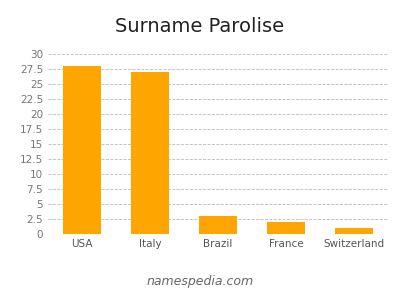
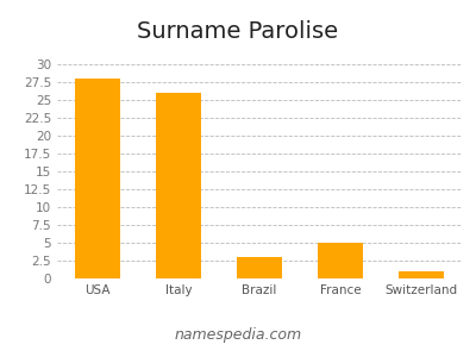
Italy: 27 -> 26
France: 2 -> 5
